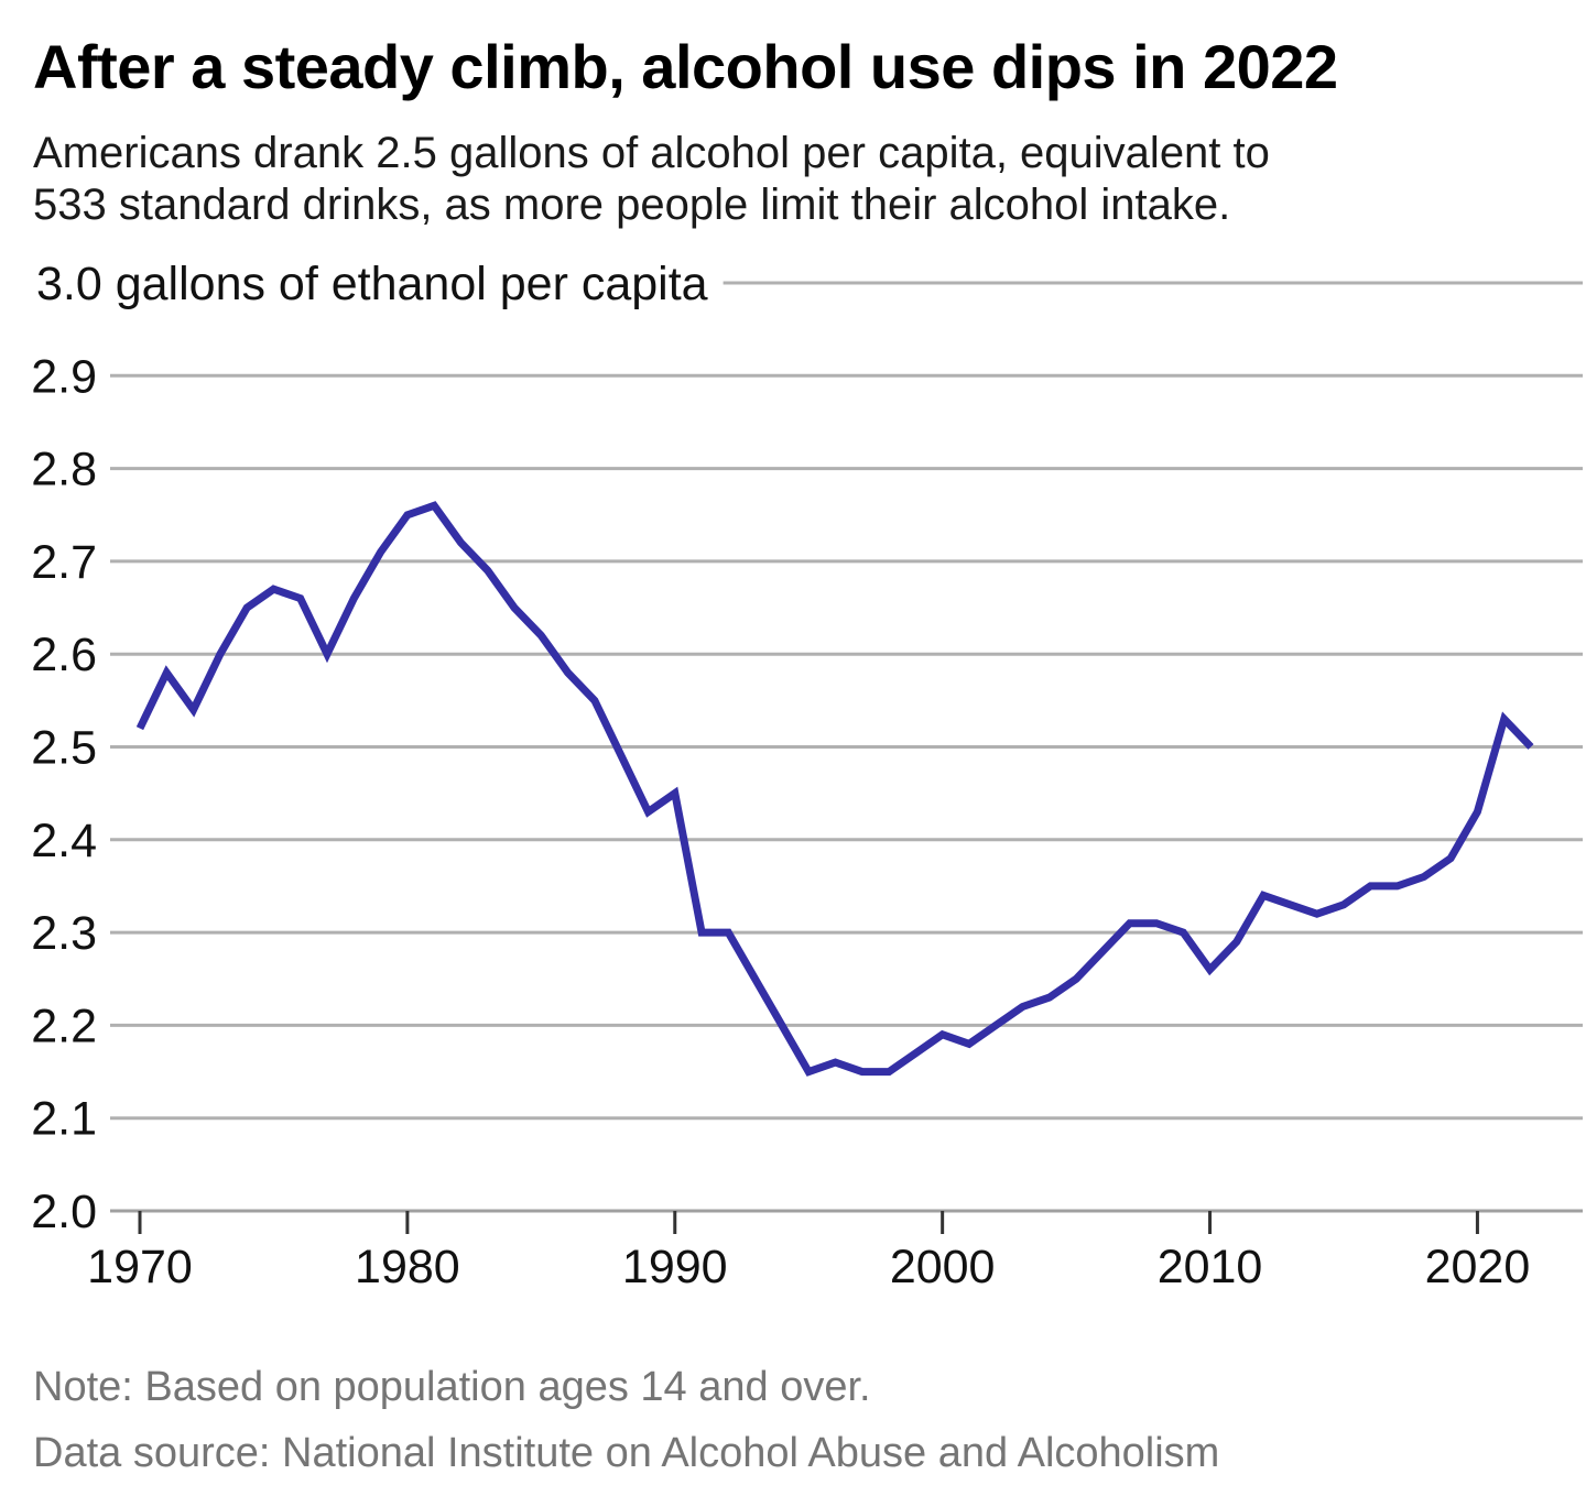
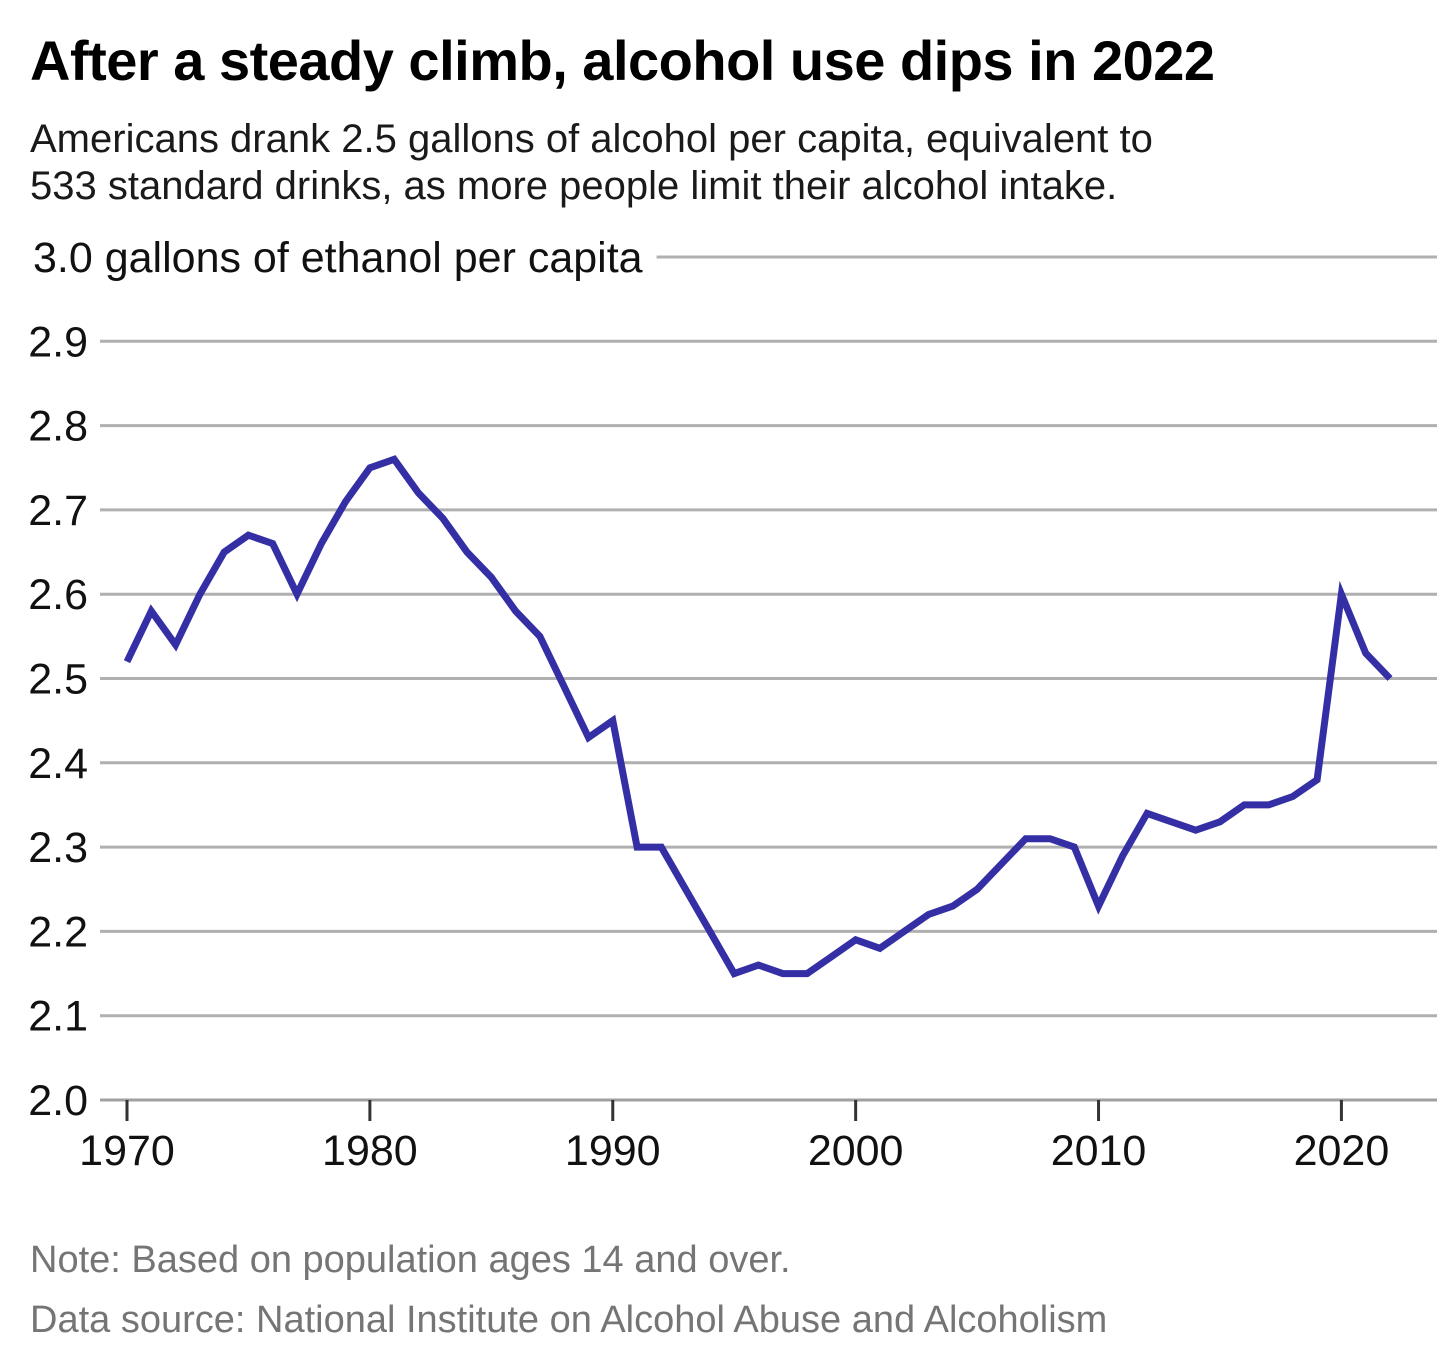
2010: 2.26 -> 2.23
2020: 2.43 -> 2.60
